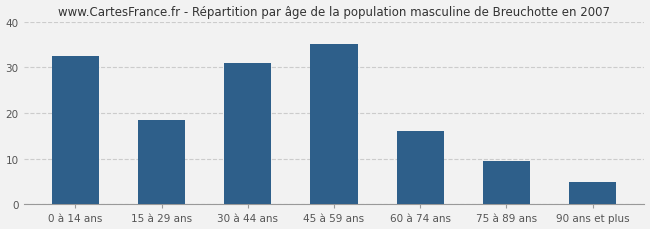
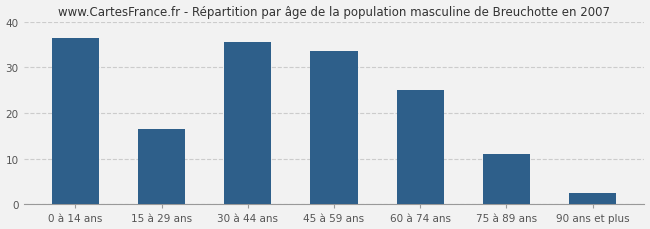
0 à 14 ans: 32.5 -> 36.5
15 à 29 ans: 18.5 -> 16.5
30 à 44 ans: 31.0 -> 35.5
45 à 59 ans: 35.0 -> 33.5
60 à 74 ans: 16.0 -> 25.0
75 à 89 ans: 9.5 -> 11.0
90 ans et plus: 5.0 -> 2.5
